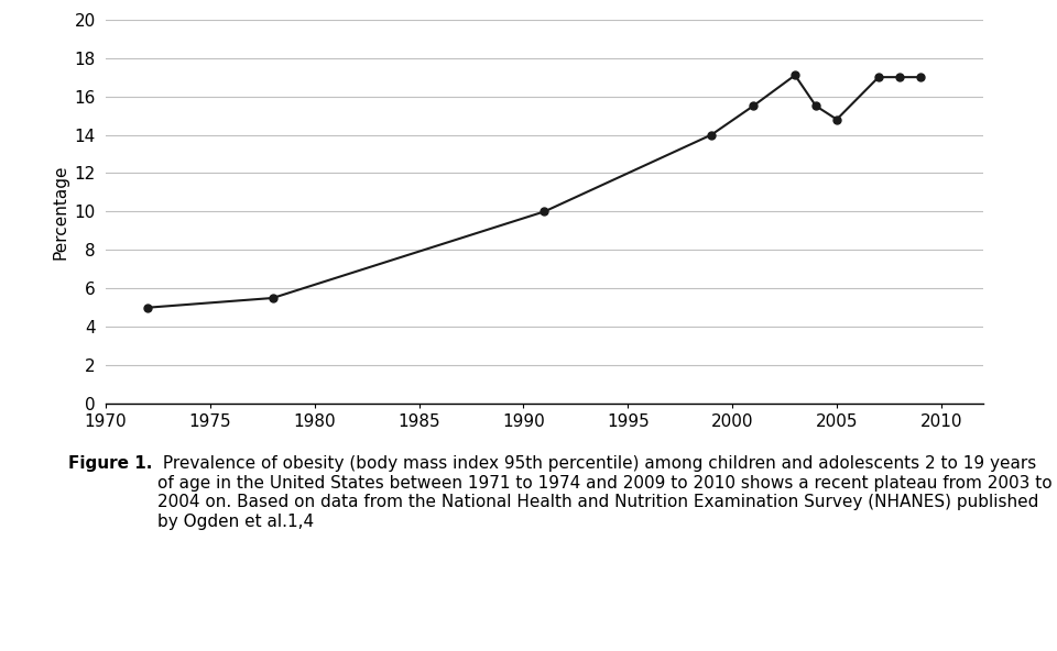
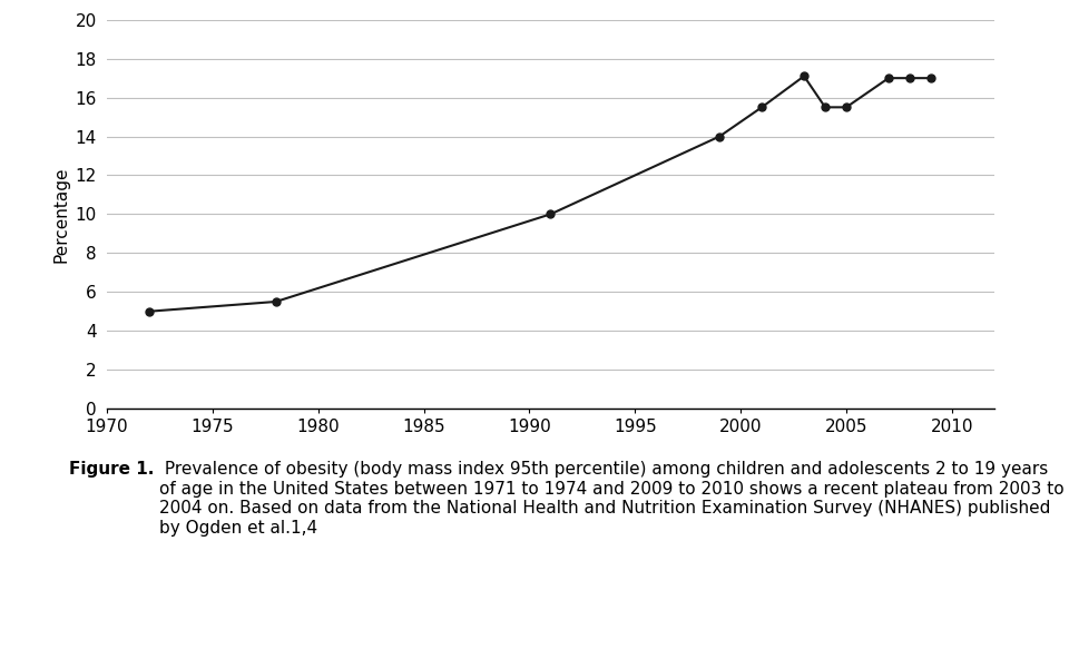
2005: 14.8 -> 15.5
